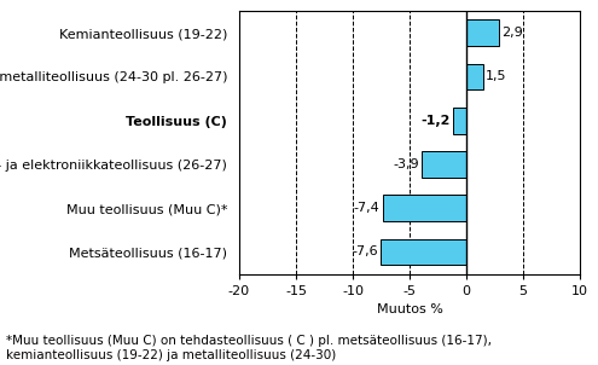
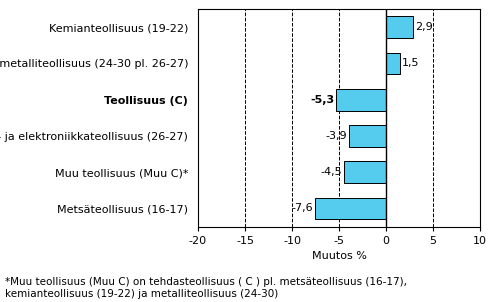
Teollisuus (C): -1,2 -> -5,3
Muu teollisuus (Muu C)*: -7,4 -> -4,5
